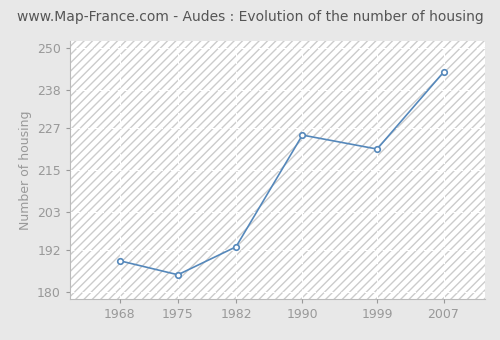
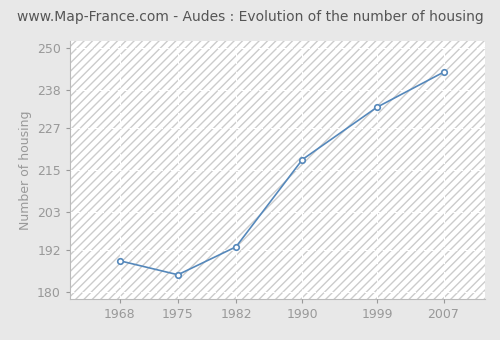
1990: 225 -> 218
1999: 221 -> 233
